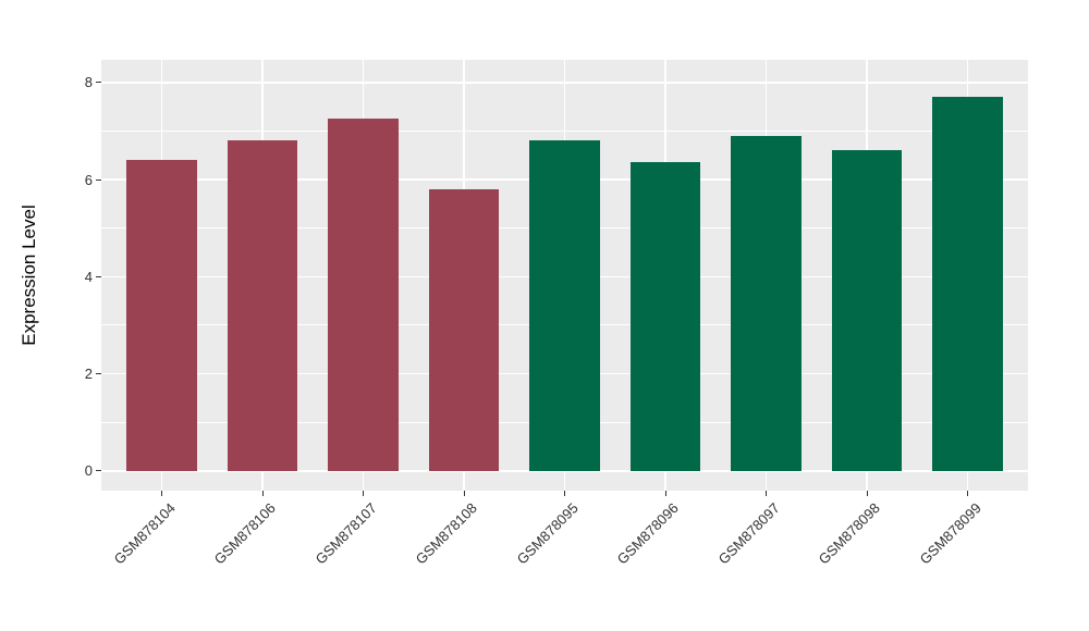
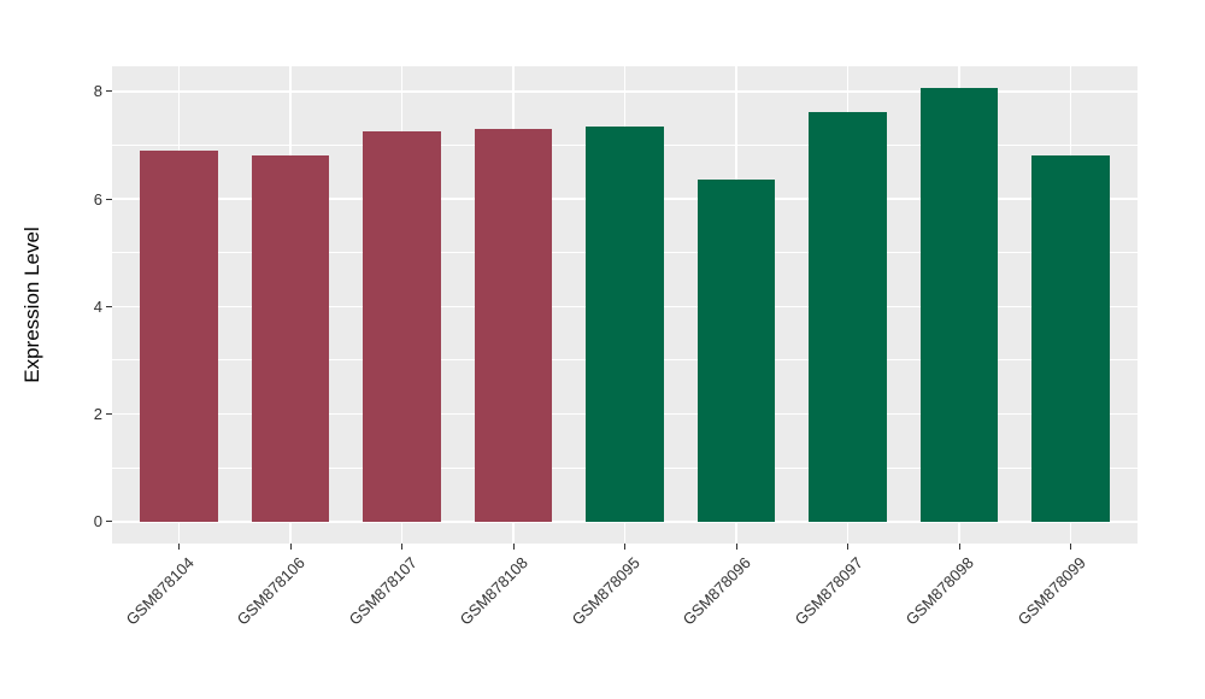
GSM878104: 6.4 -> 6.9
GSM878108: 5.8 -> 7.3
GSM878095: 6.8 -> 7.3
GSM878097: 6.9 -> 7.6
GSM878098: 6.6 -> 8.1
GSM878099: 7.7 -> 6.8
